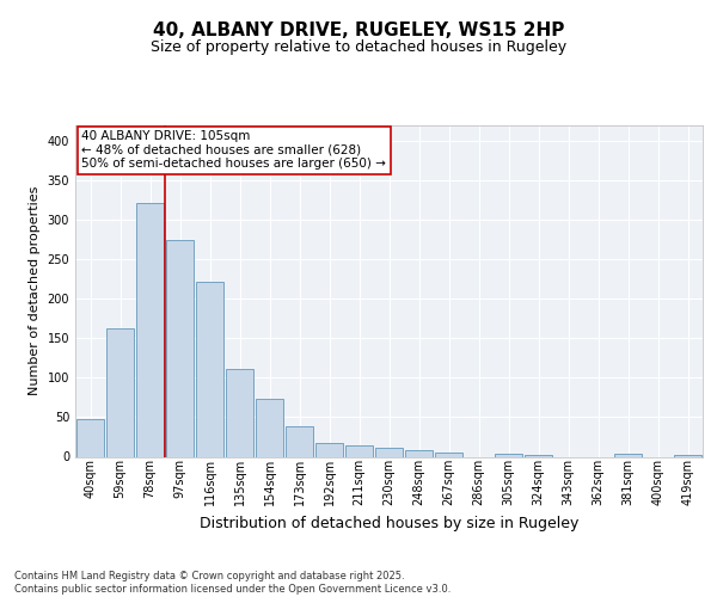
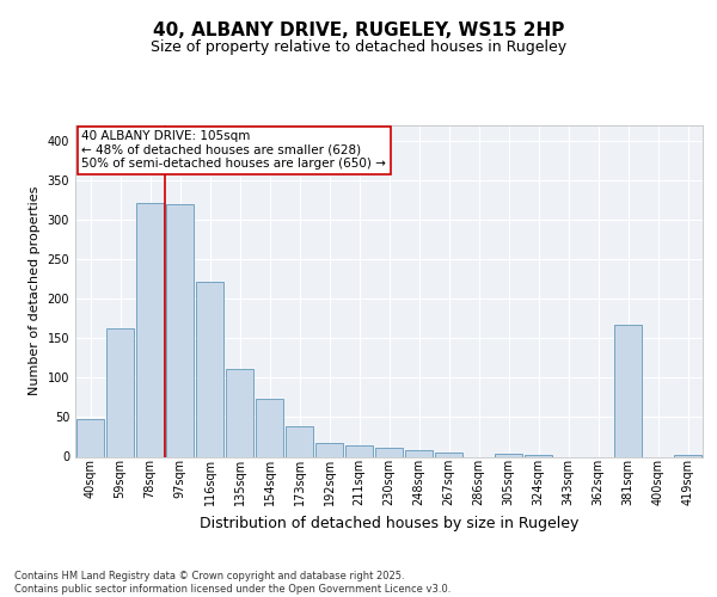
97sqm: 275 -> 320
381sqm: 4 -> 168
